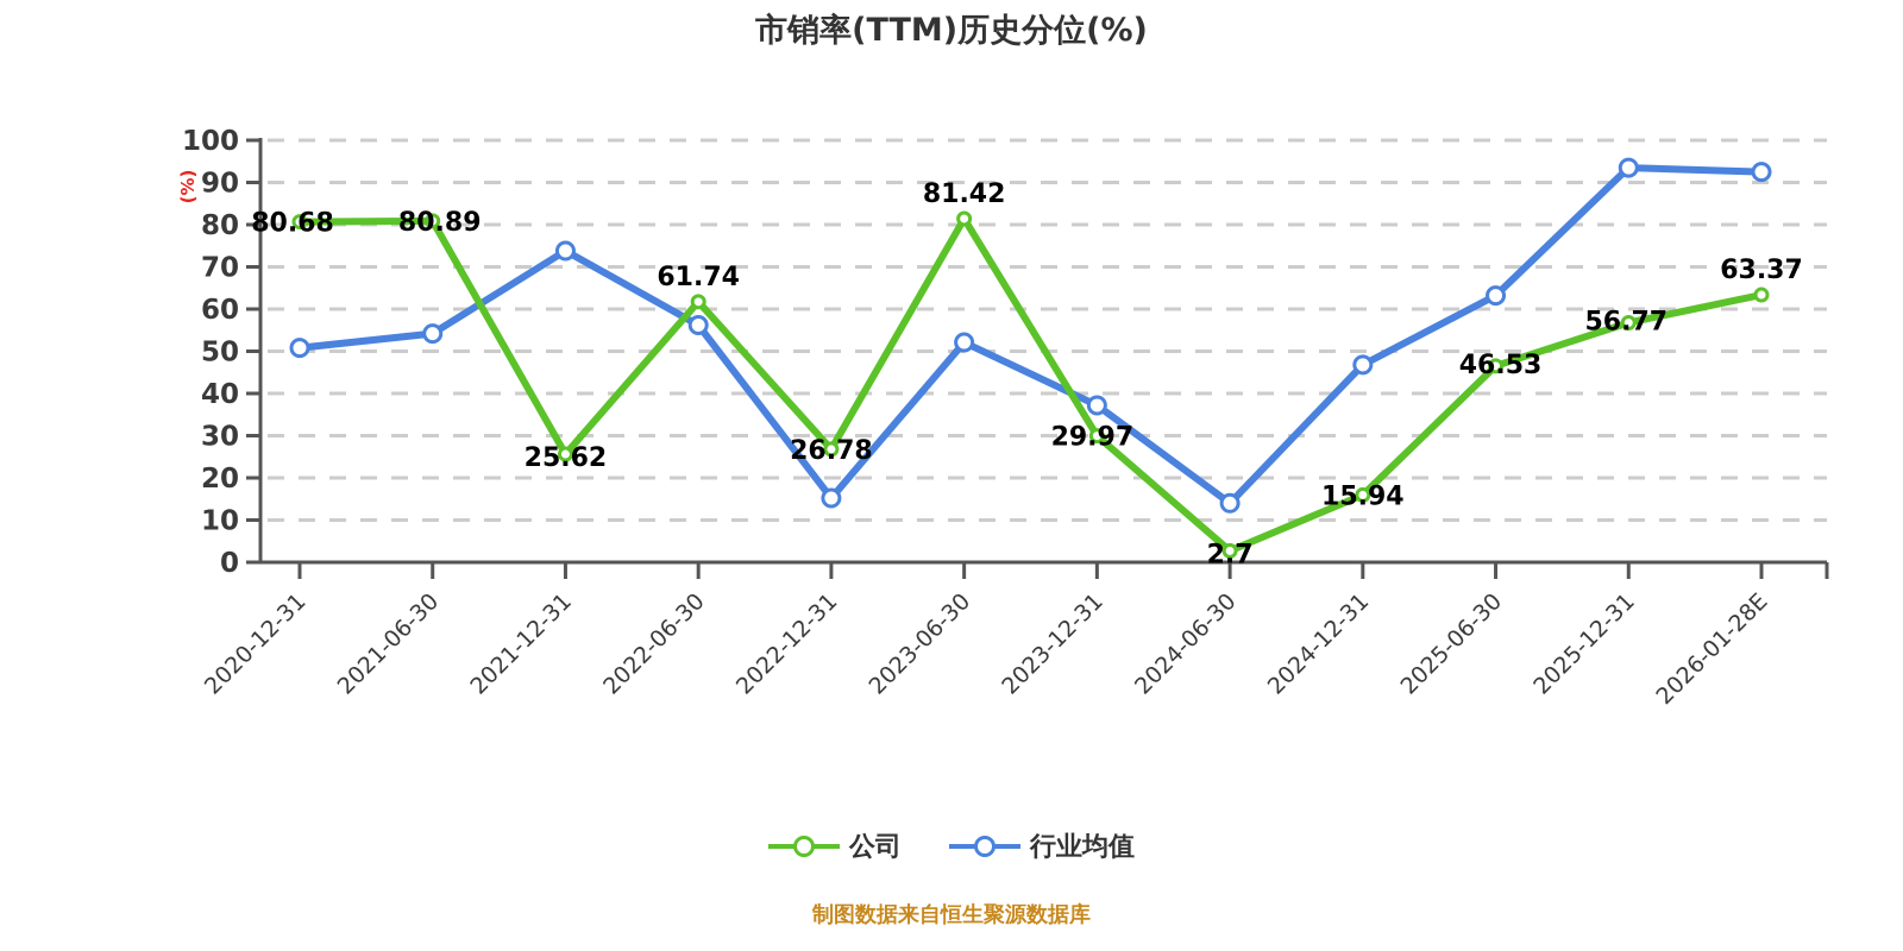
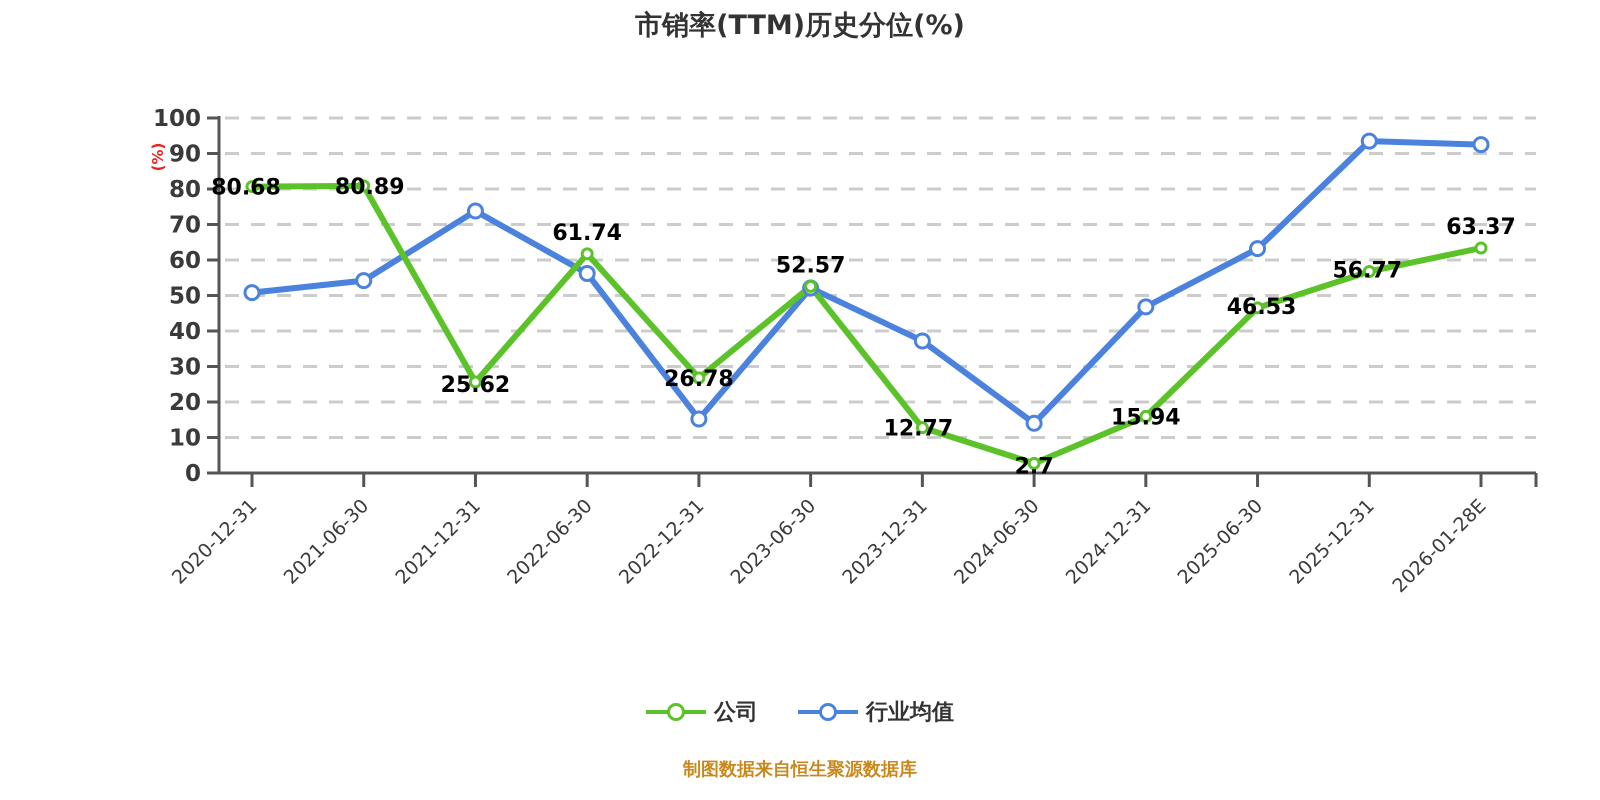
公司/2023-06-30: 81.42 -> 52.57
公司/2023-12-31: 29.97 -> 12.77
